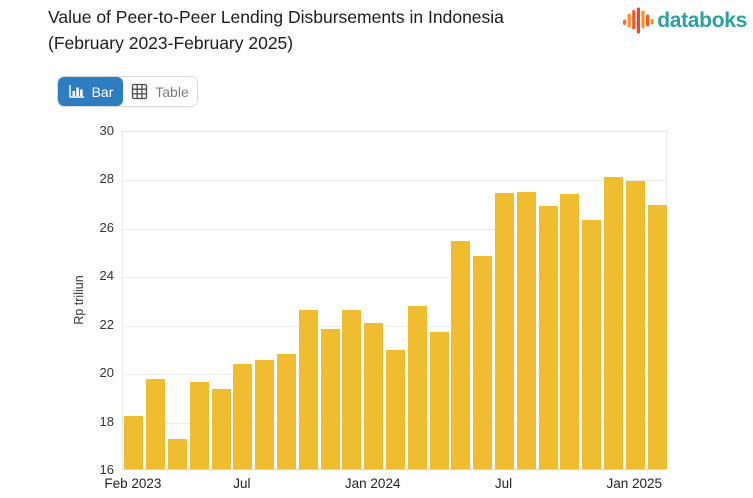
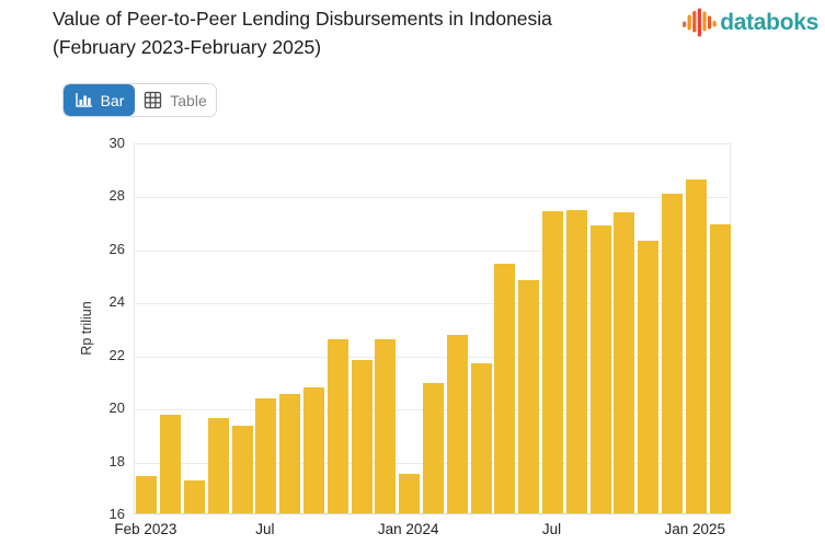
Feb 2023: 18.2 -> 17.4
Jan 2024: 22.1 -> 17.5
Jan 2025: 27.9 -> 28.6
